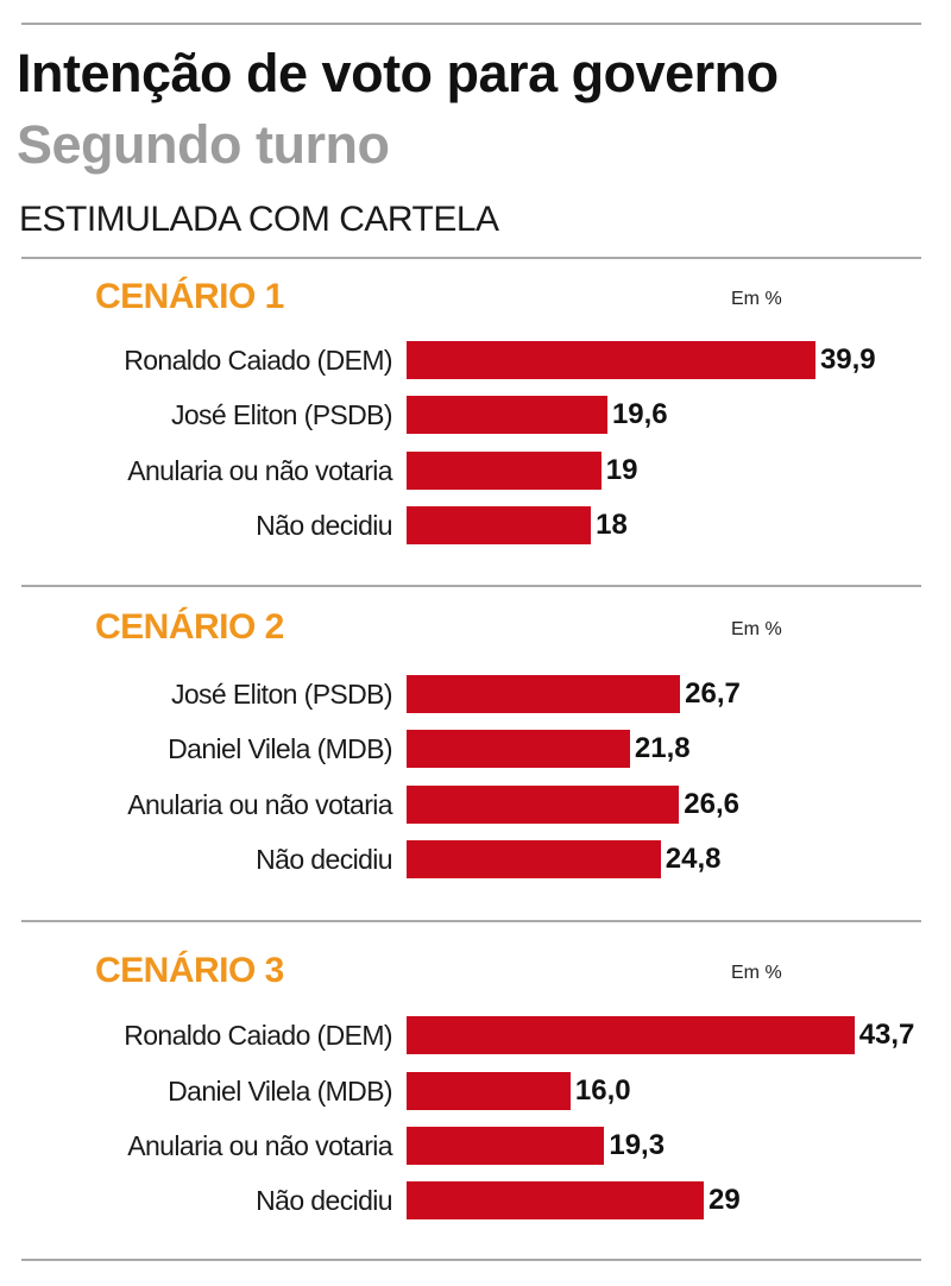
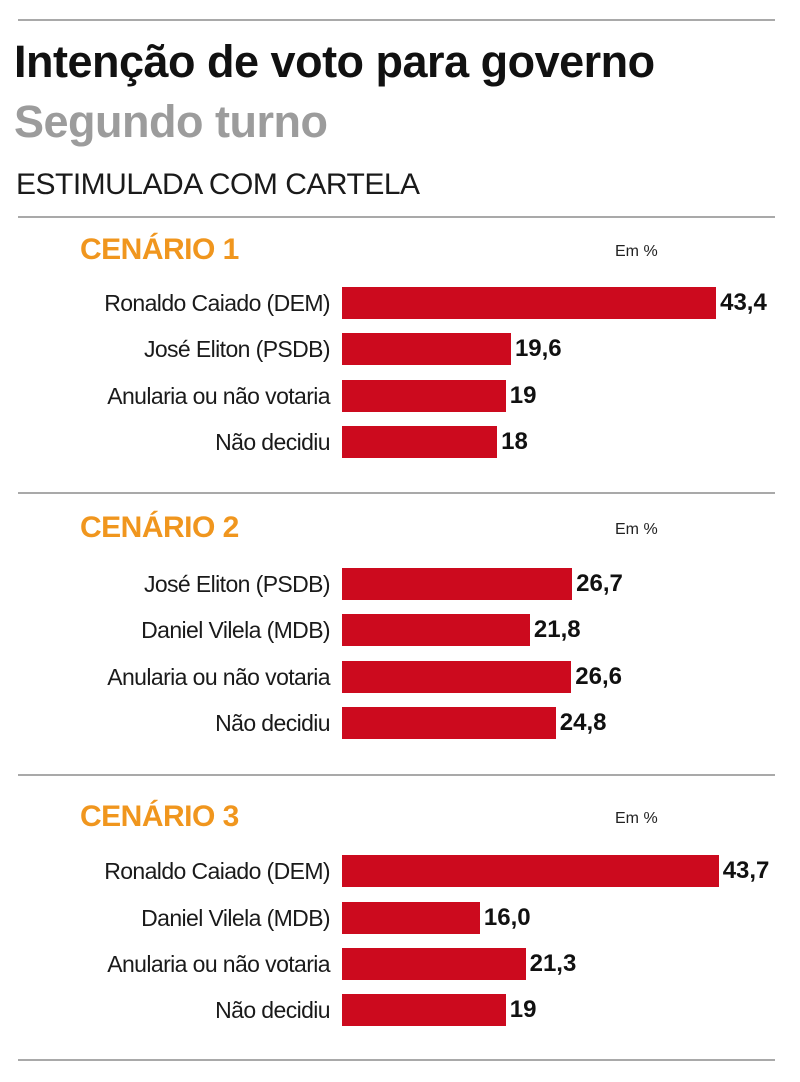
CENÁRIO 1/Ronaldo Caiado (DEM): 39,9 -> 43,4
CENÁRIO 3/Anularia ou não votaria: 19,3 -> 21,3
CENÁRIO 3/Não decidiu: 29 -> 19
